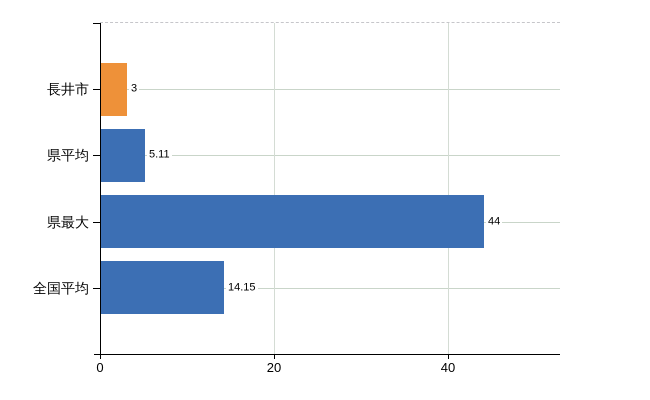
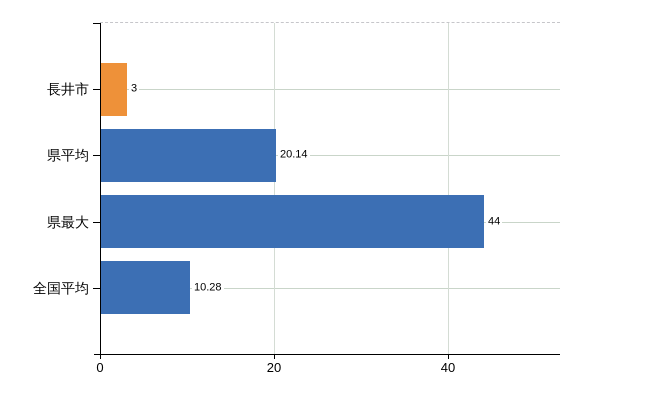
県平均: 5.11 -> 20.14
全国平均: 14.15 -> 10.28
